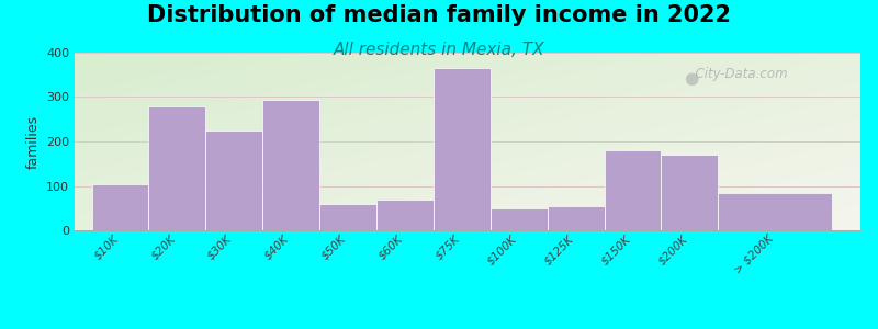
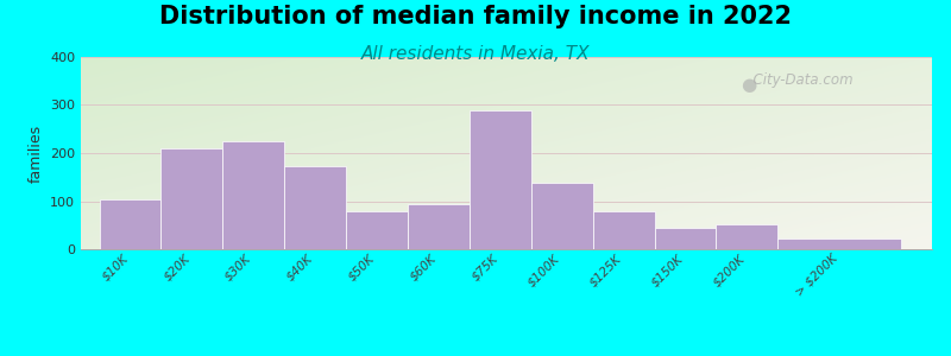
$20K: 280 -> 210
$40K: 295 -> 172
$50K: 60 -> 78
$60K: 70 -> 95
$75K: 365 -> 288
$100K: 50 -> 138
$125K: 55 -> 80
$150K: 180 -> 45
$200K: 170 -> 52
> $200K: 85 -> 22
